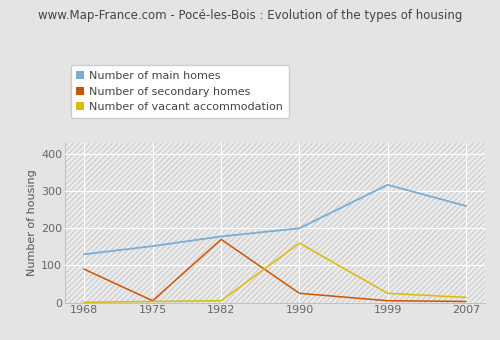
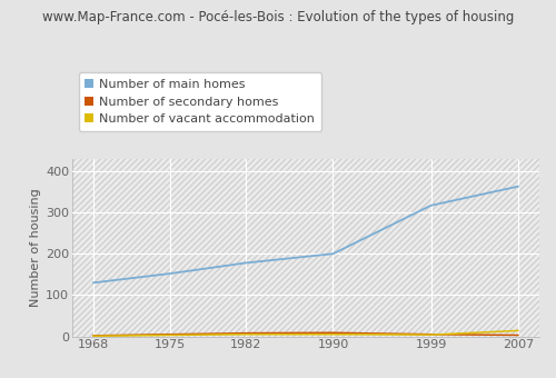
Number of secondary homes/1968: 90 -> 2
Number of secondary homes/1982: 170 -> 8
Number of secondary homes/1990: 25 -> 9
Number of vacant accommodation/1990: 160 -> 5
Number of vacant accommodation/1999: 25 -> 4
Number of main homes/2007: 260 -> 363
